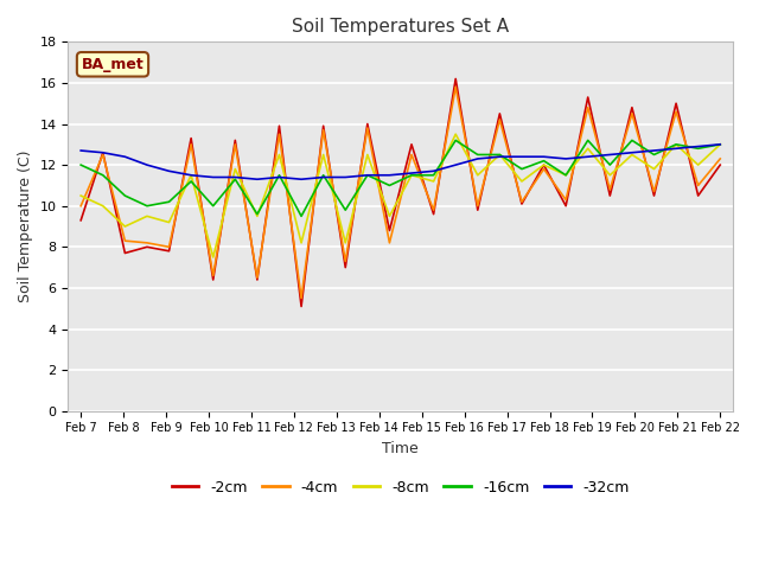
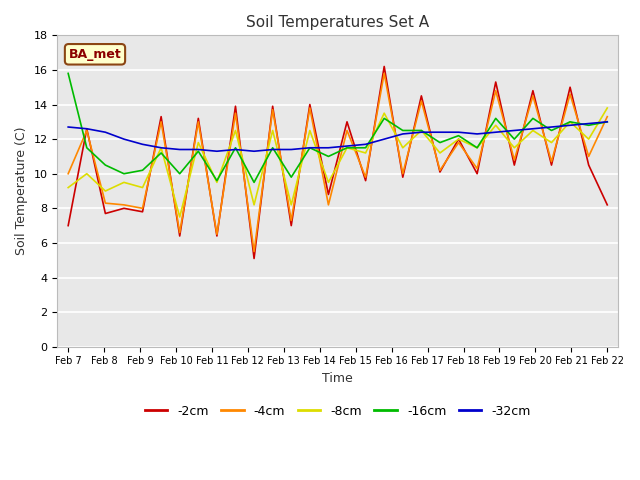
-2cm/Feb 7: 9.3 -> 7.0
-8cm/Feb 7: 10.5 -> 9.2
-16cm/Feb 7: 12.0 -> 15.8
-2cm/Feb 22: 12.0 -> 8.2
-4cm/Feb 22: 12.3 -> 13.3
-8cm/Feb 22: 13.0 -> 13.8
